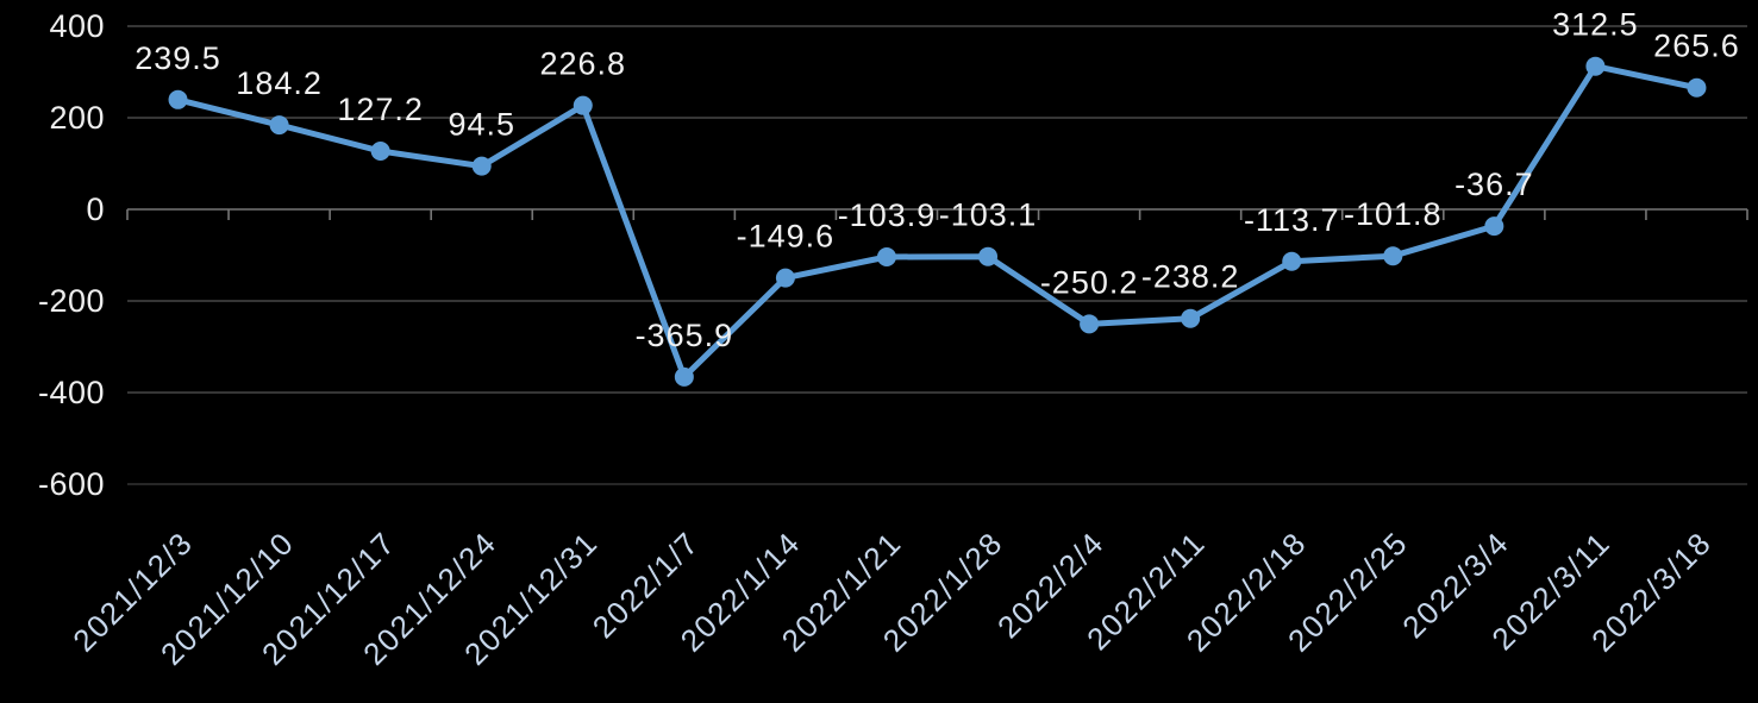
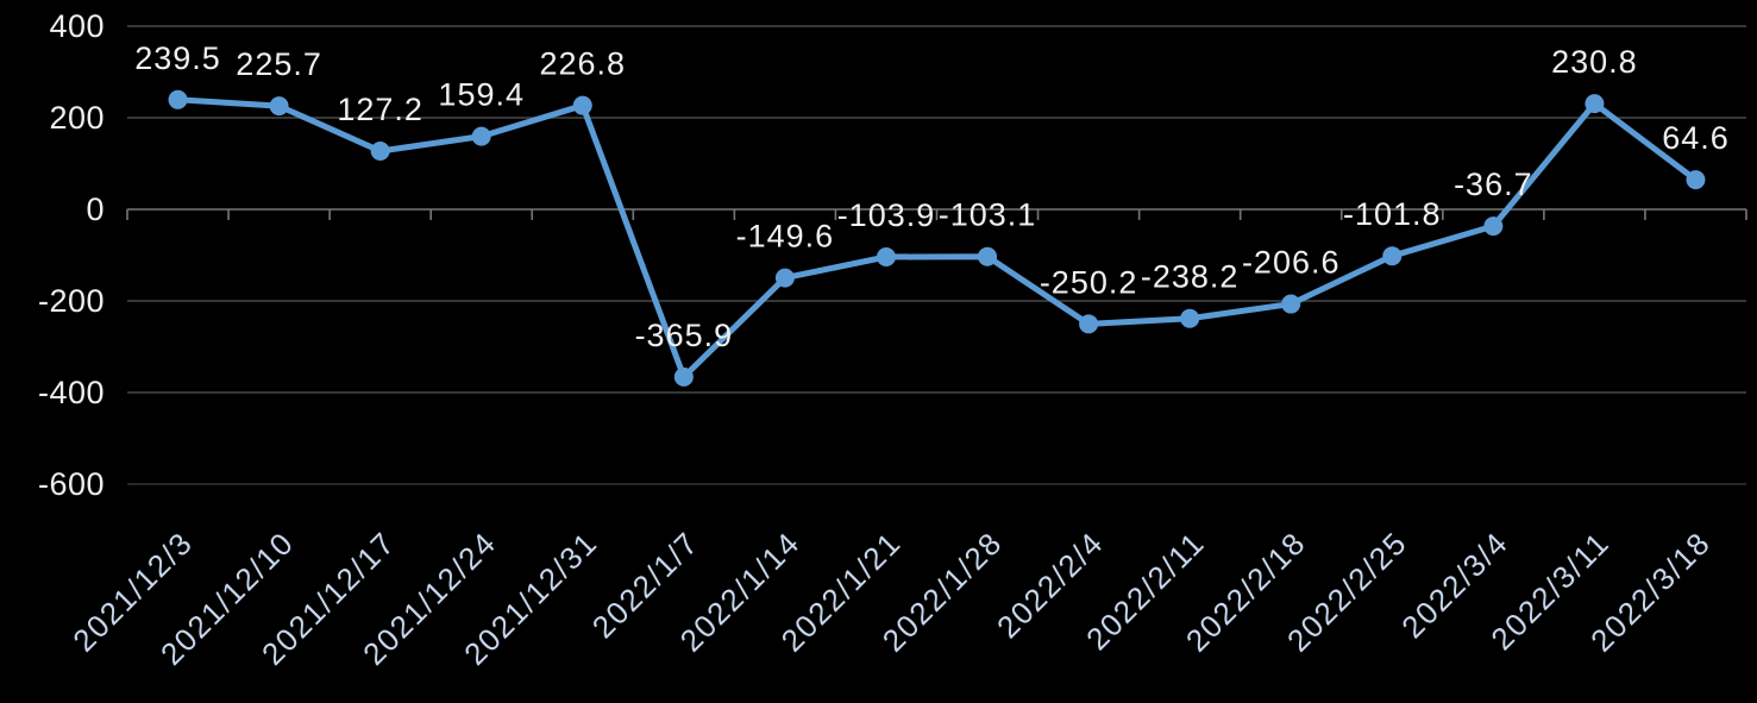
2021/12/10: 184.2 -> 225.7
2021/12/24: 94.5 -> 159.4
2022/2/18: -113.7 -> -206.6
2022/3/11: 312.5 -> 230.8
2022/3/18: 265.6 -> 64.6
